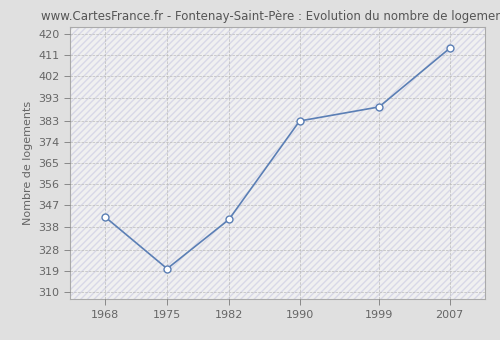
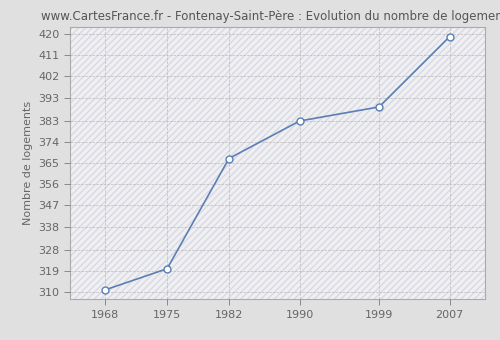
1968: 342 -> 311
1982: 341 -> 367
2007: 414 -> 419
